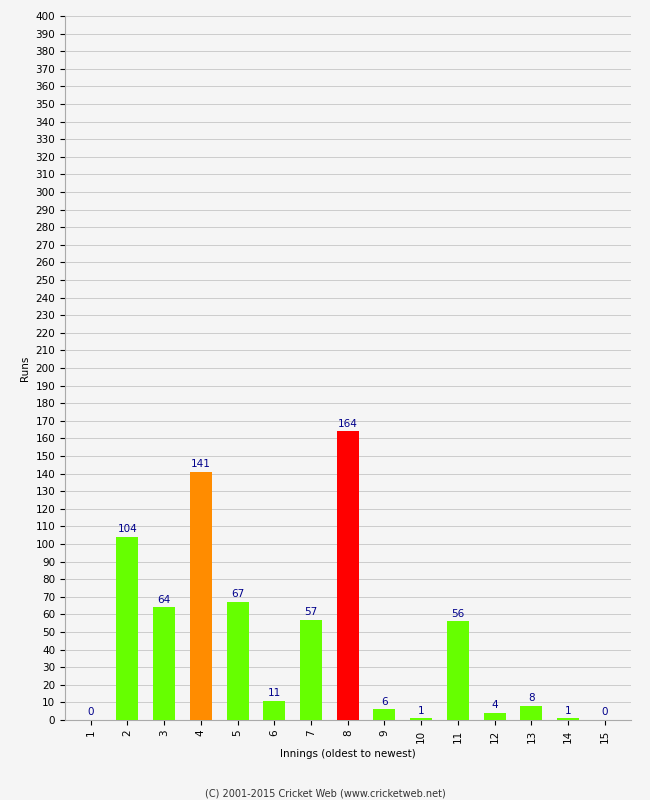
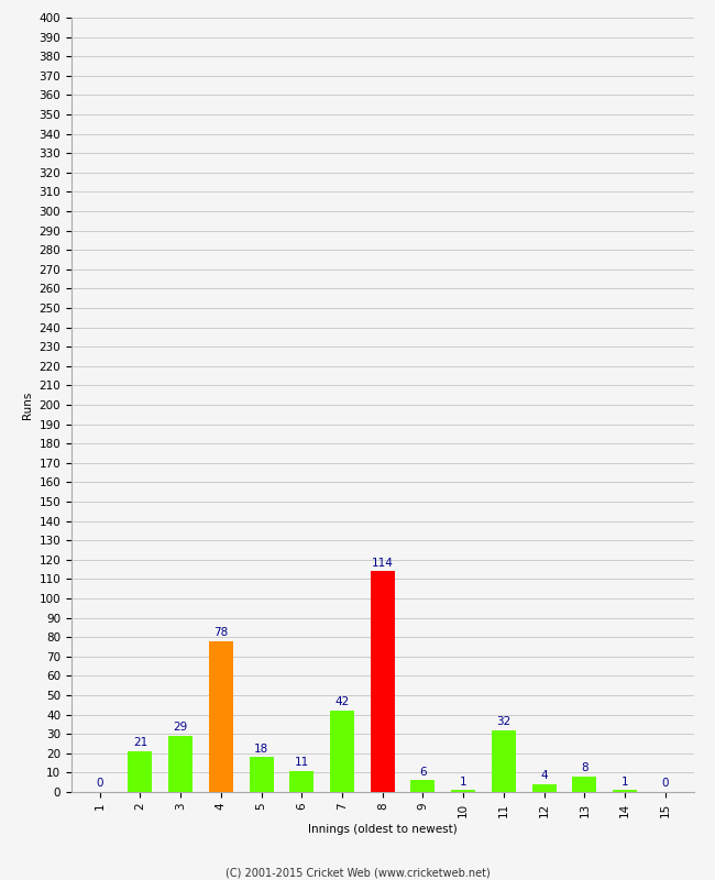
2: 104 -> 21
3: 64 -> 29
4: 141 -> 78
5: 67 -> 18
7: 57 -> 42
8: 164 -> 114
11: 56 -> 32
